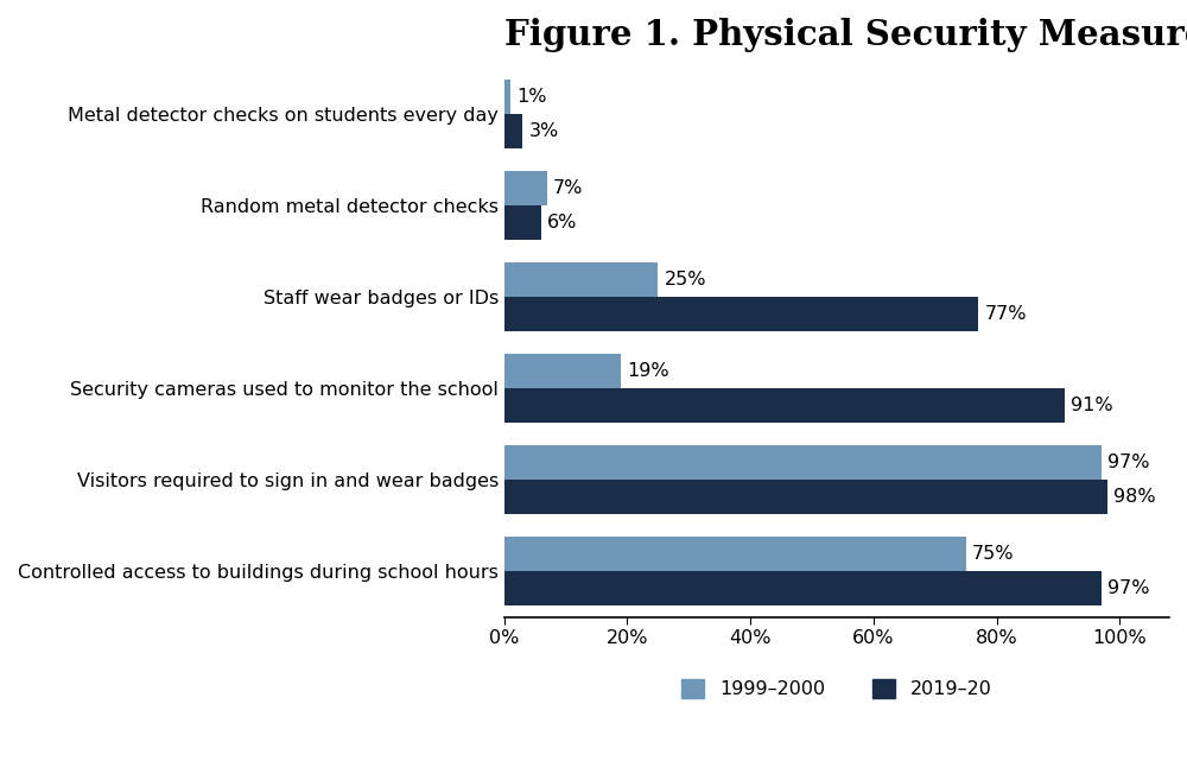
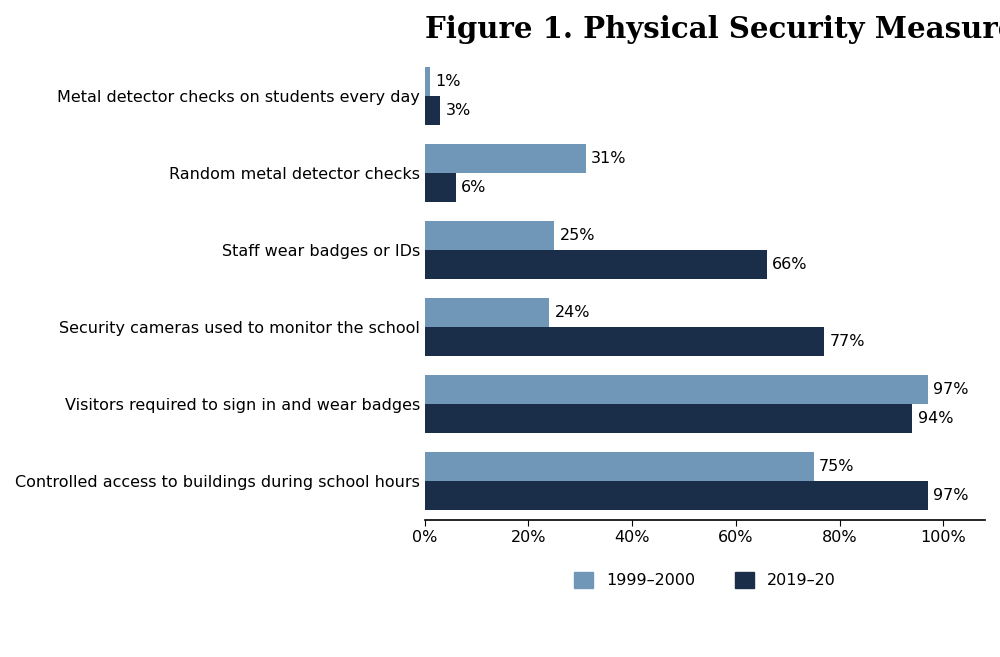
1999–2000/Random metal detector checks: 7% -> 31%
2019–20/Staff wear badges or IDs: 77% -> 66%
1999–2000/Security cameras used to monitor the school: 19% -> 24%
2019–20/Security cameras used to monitor the school: 91% -> 77%
2019–20/Visitors required to sign in and wear badges: 98% -> 94%
